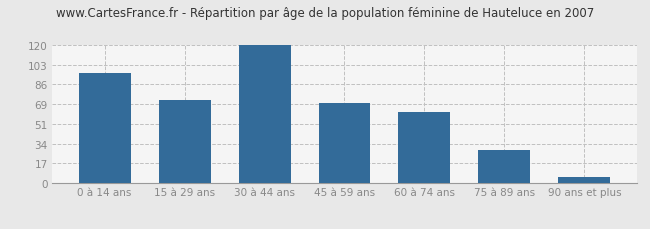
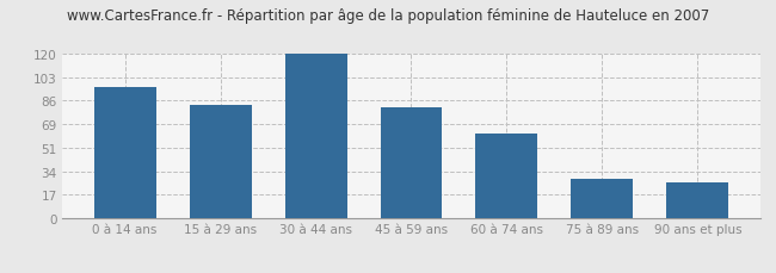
15 à 29 ans: 72 -> 83
45 à 59 ans: 70 -> 81
90 ans et plus: 5 -> 26
